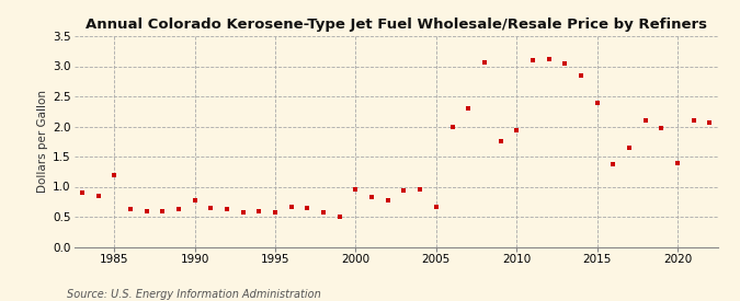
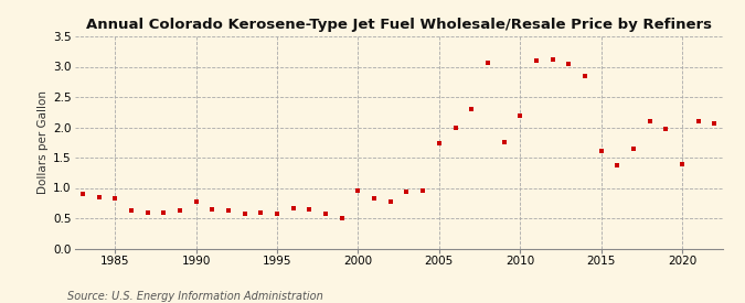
1985: 1.20 -> 0.82
2005: 0.66 -> 1.74
2010: 1.94 -> 2.19
2015: 2.40 -> 1.61
